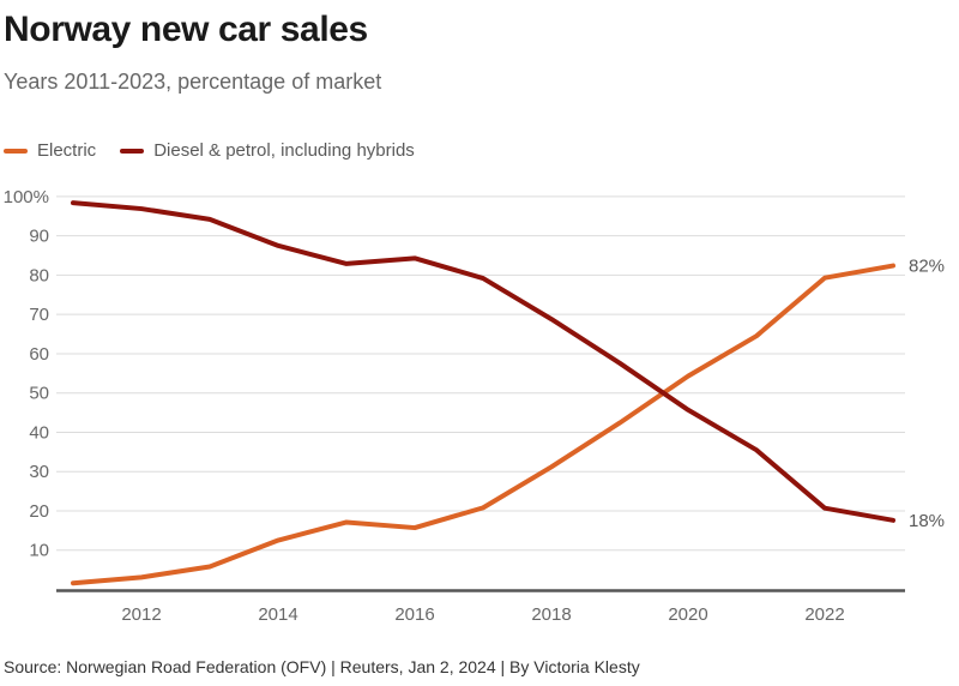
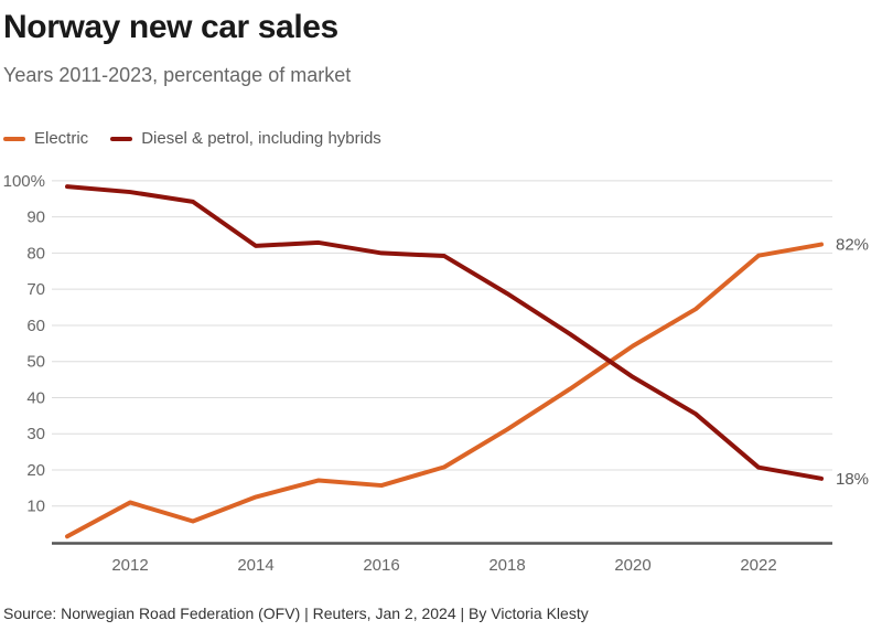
Electric/2012: 3% -> 11%
Diesel & petrol, including hybrids/2014: 88% -> 82%
Diesel & petrol, including hybrids/2016: 84% -> 80%
